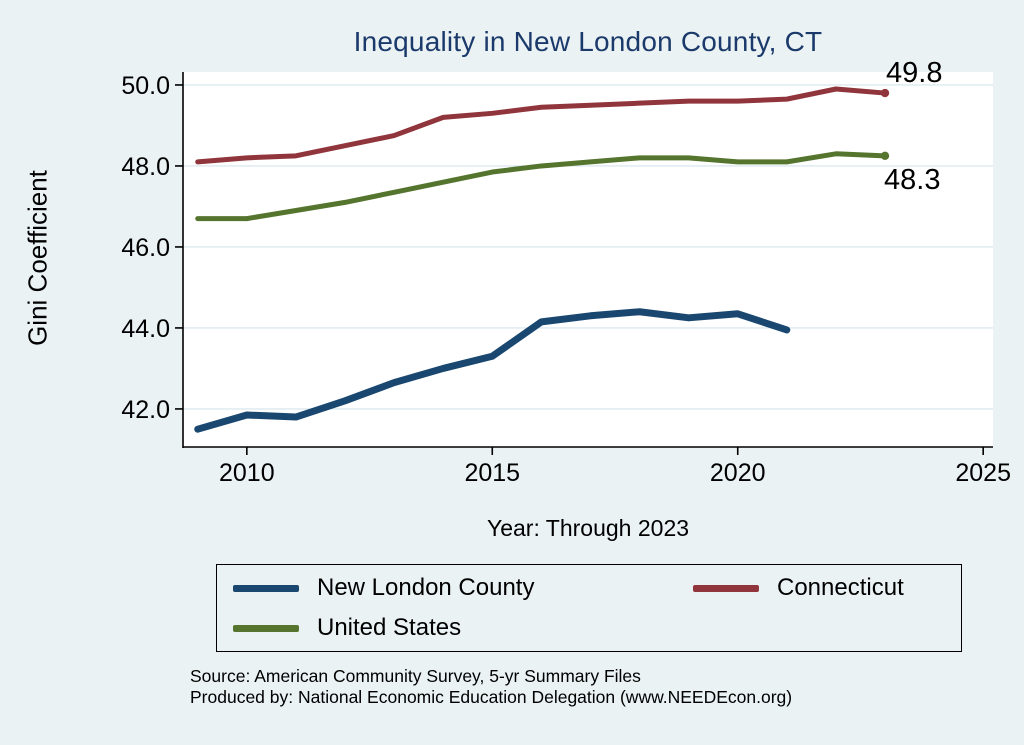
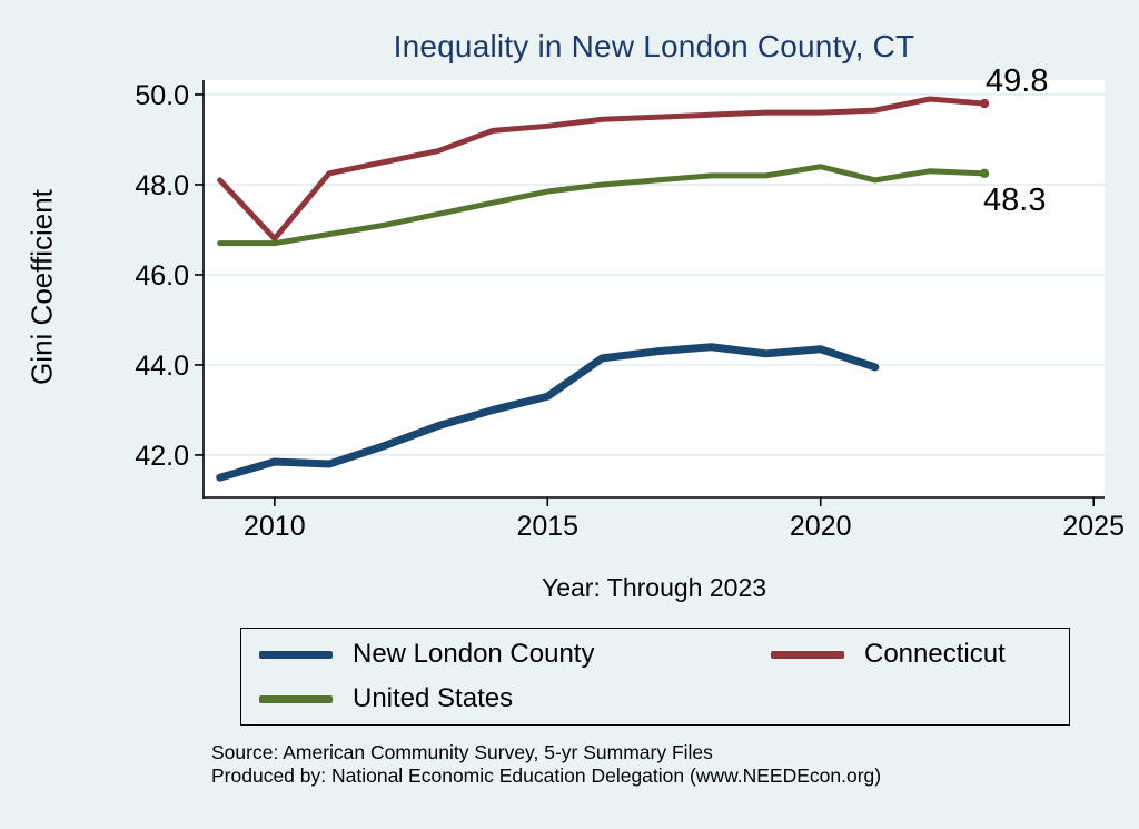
Connecticut/2010: 48.2 -> 46.8
United States/2020: 48.1 -> 48.4
